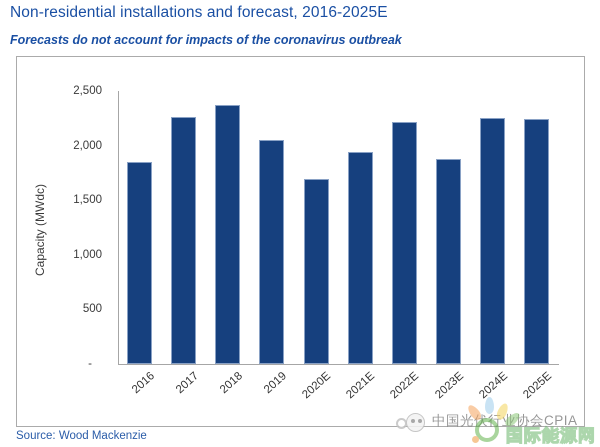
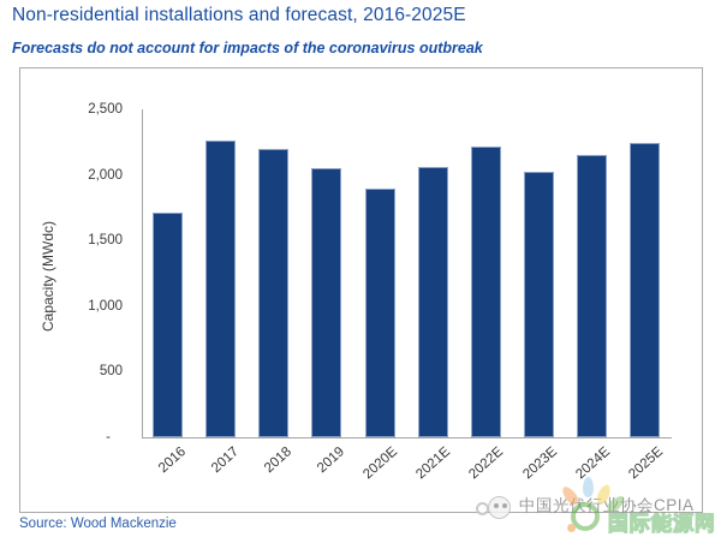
2016: 1850 -> 1710
2018: 2370 -> 2200
2020E: 1690 -> 1900
2021E: 1940 -> 2060
2023E: 1880 -> 2020
2024E: 2250 -> 2150
